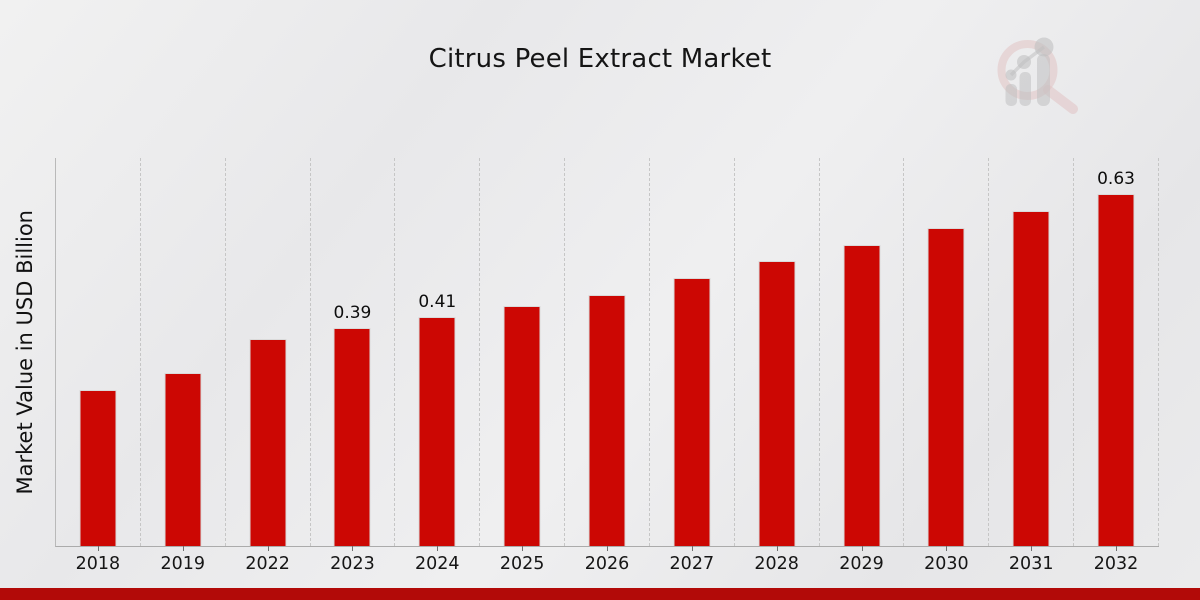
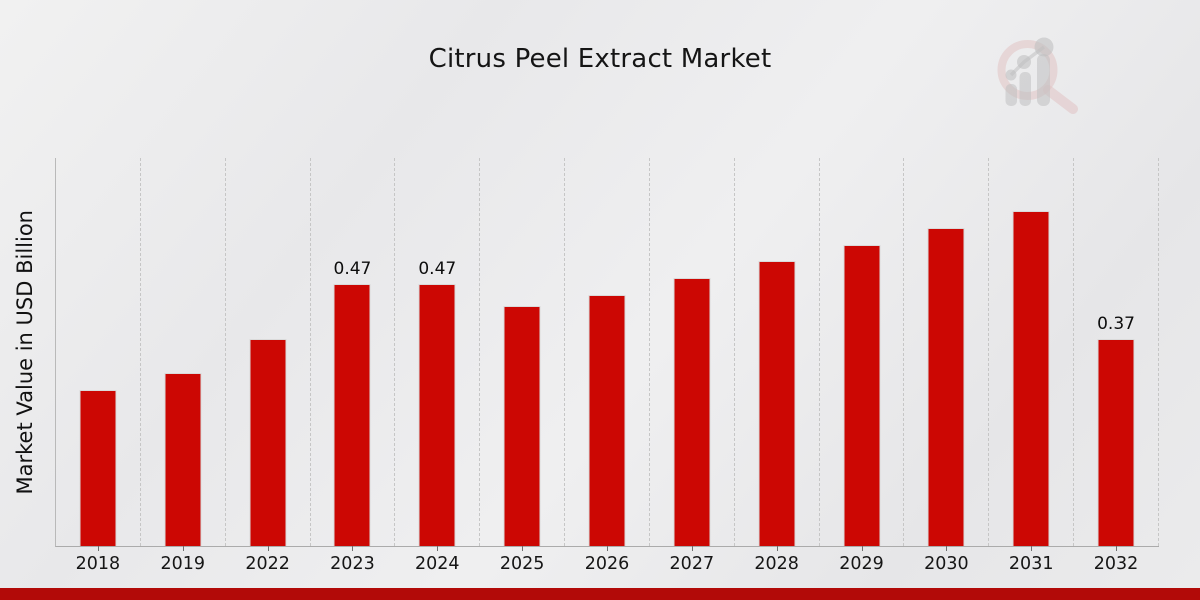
2023: 0.39 -> 0.47
2024: 0.41 -> 0.47
2032: 0.63 -> 0.37
